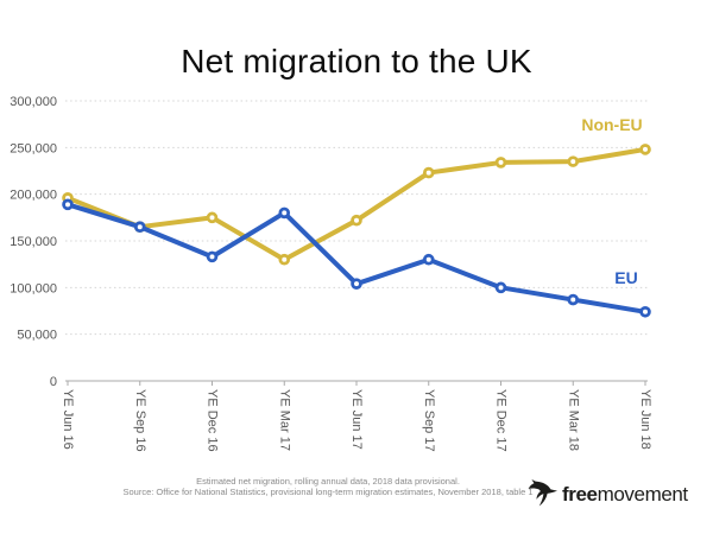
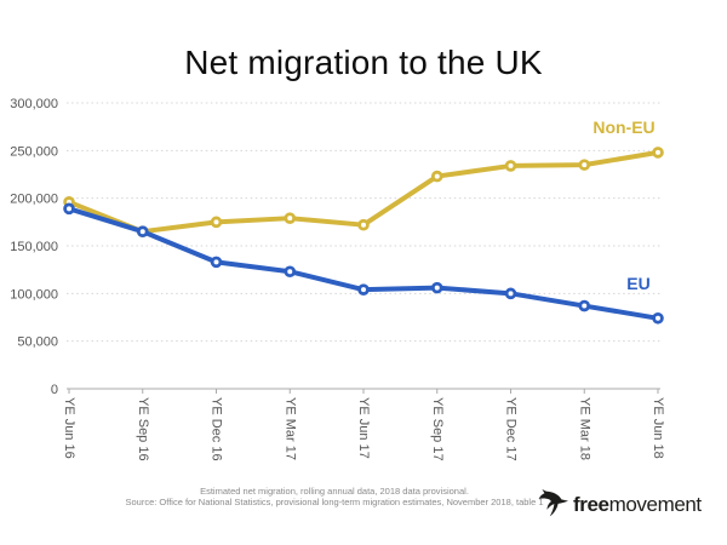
Non-EU/YE Mar 17: 130000 -> 180000
EU/YE Mar 17: 180000 -> 120000
EU/YE Sep 17: 130000 -> 110000
